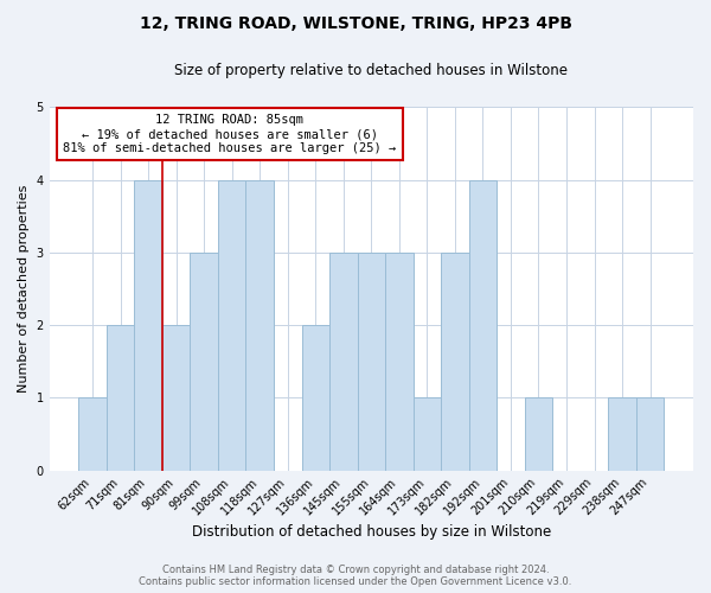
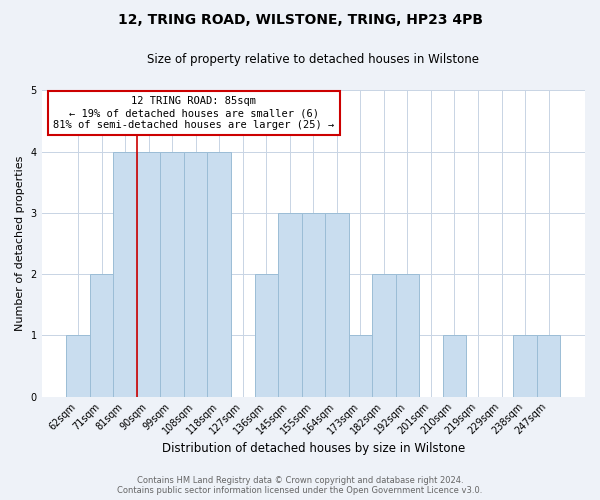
90sqm: 2 -> 4
99sqm: 3 -> 4
182sqm: 3 -> 2
192sqm: 4 -> 2
